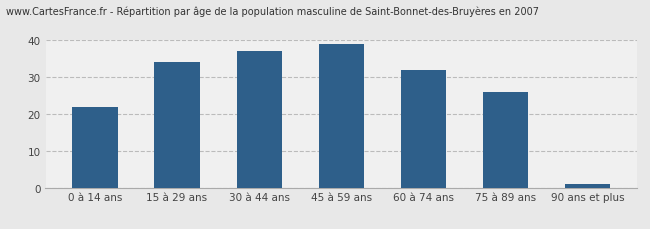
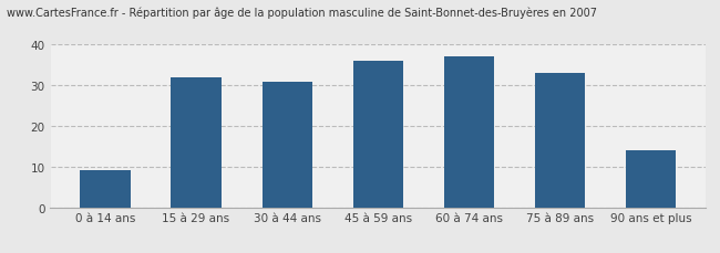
0 à 14 ans: 22 -> 9
15 à 29 ans: 34 -> 32
30 à 44 ans: 37 -> 31
45 à 59 ans: 39 -> 36
60 à 74 ans: 32 -> 37
75 à 89 ans: 26 -> 33
90 ans et plus: 1 -> 14
